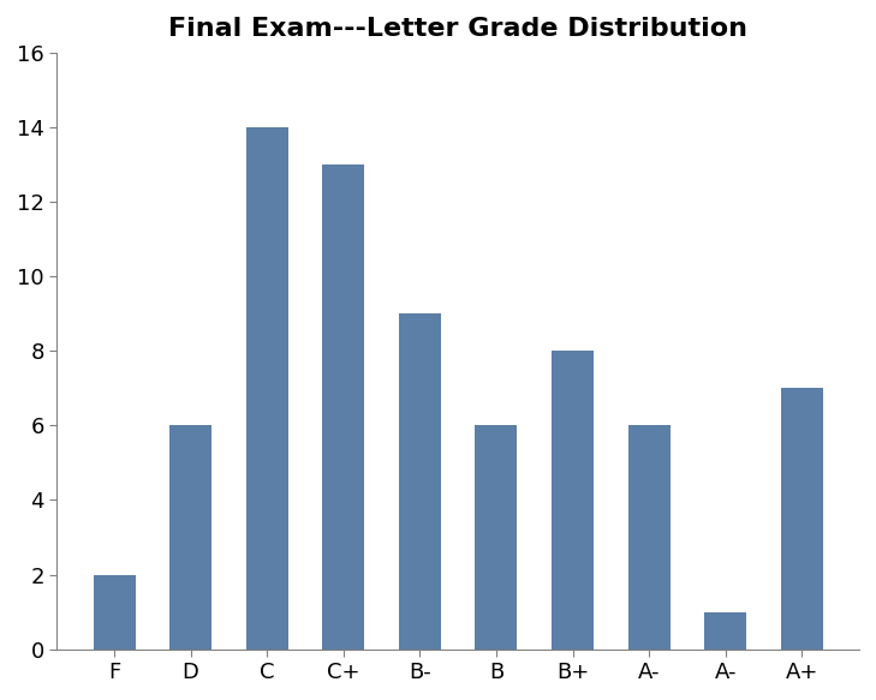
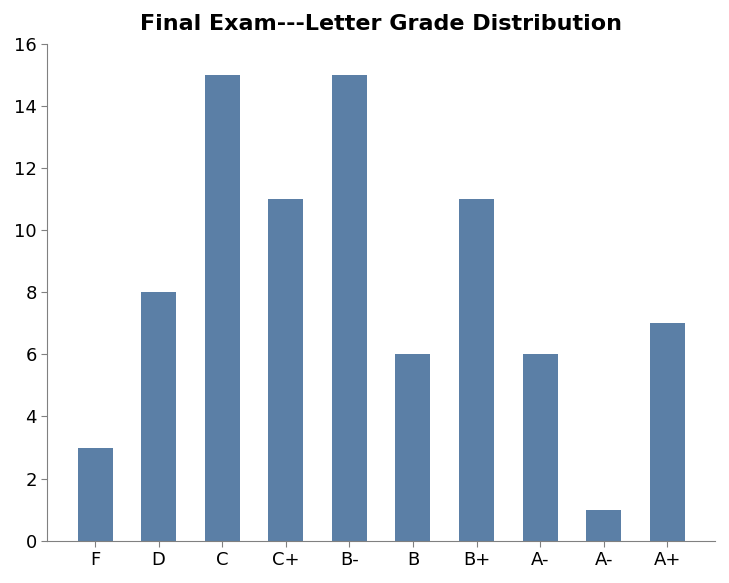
F: 2 -> 3
D: 6 -> 8
C: 14 -> 15
C+: 13 -> 11
B-: 9 -> 15
B+: 8 -> 11
